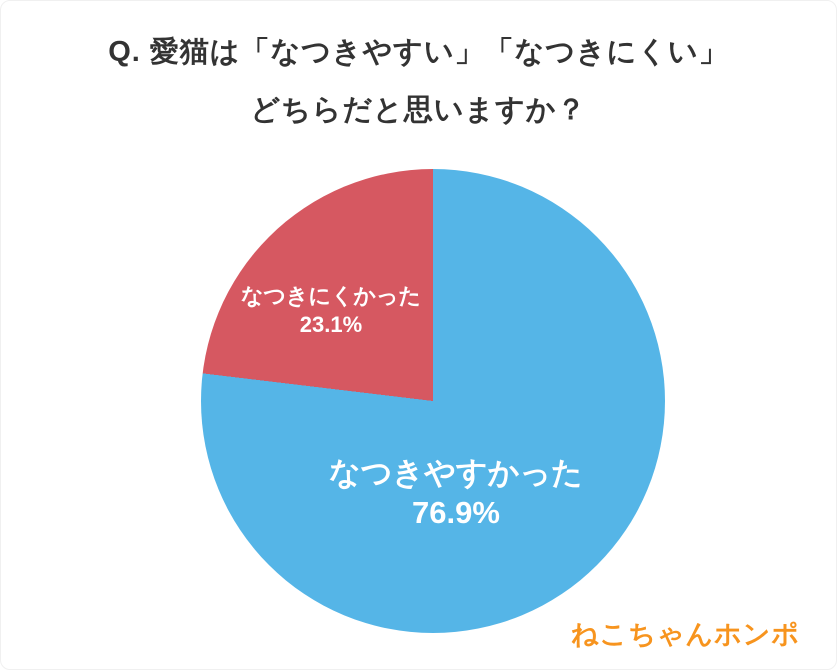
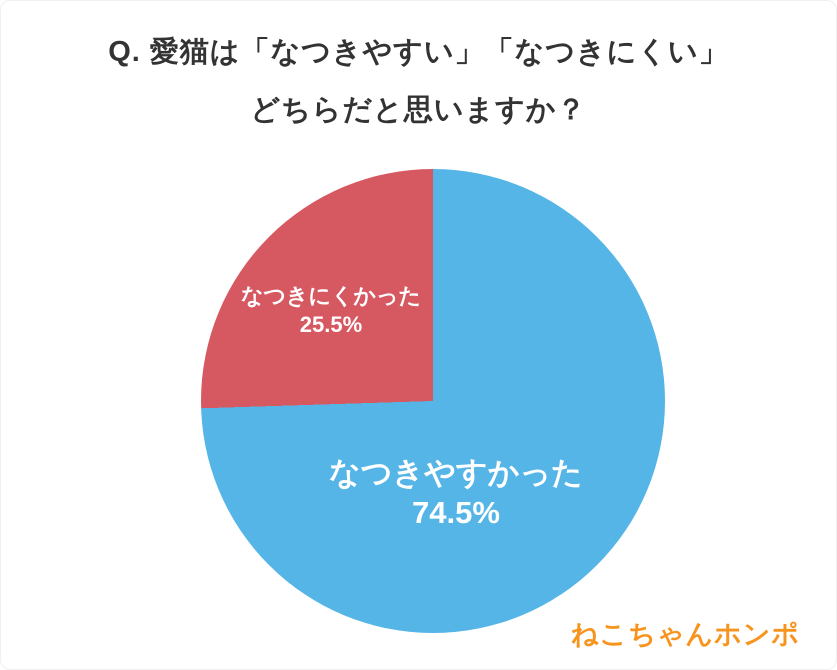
なつきやすかった: 76.9% -> 74.5%
なつきにくかった: 23.1% -> 25.5%
